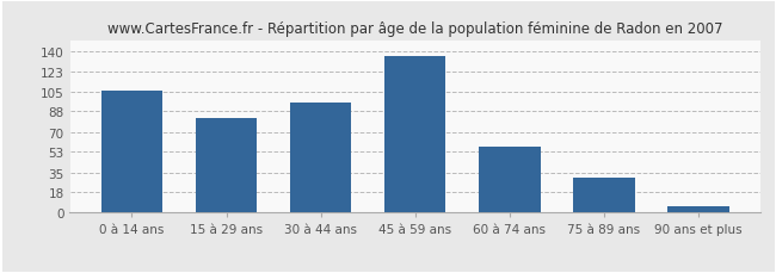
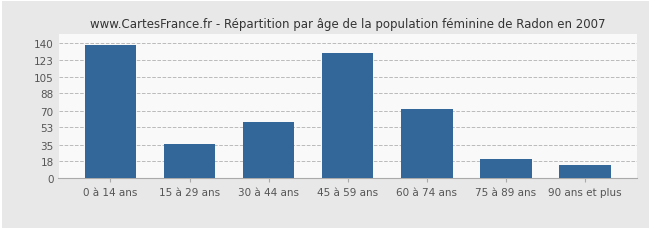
0 à 14 ans: 106 -> 138
15 à 29 ans: 82 -> 36
30 à 44 ans: 96 -> 58
45 à 59 ans: 136 -> 130
60 à 74 ans: 57 -> 72
75 à 89 ans: 30 -> 20
90 ans et plus: 6 -> 14
